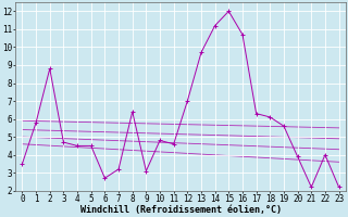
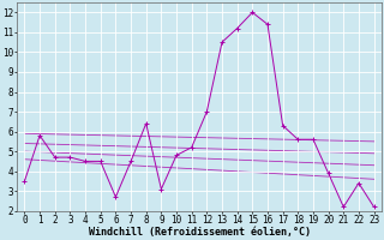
2: 8.8 -> 4.7
7: 3.2 -> 4.5
11: 4.6 -> 5.2
13: 9.7 -> 10.5
16: 10.7 -> 11.4
18: 6.1 -> 5.6
22: 4.0 -> 3.4
